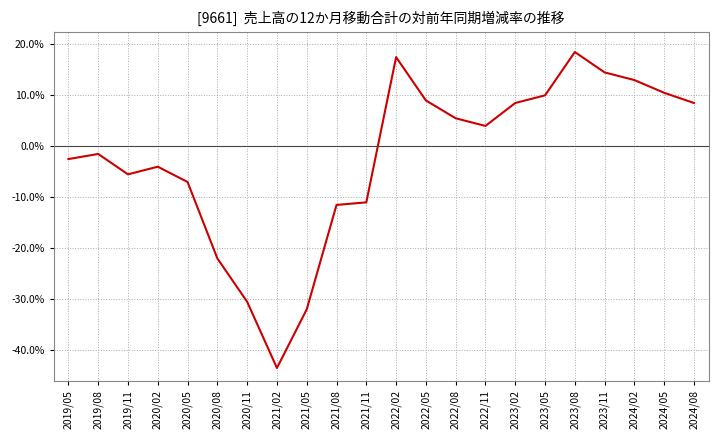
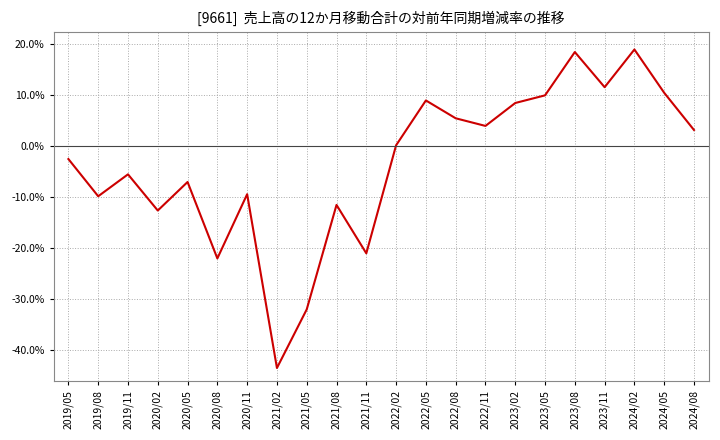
2019/08: -1.5% -> -9.8%
2020/02: -4.0% -> -12.6%
2020/11: -30.5% -> -9.4%
2021/11: -11.0% -> -21.0%
2022/02: 17.5% -> 0.2%
2023/11: 14.5% -> 11.6%
2024/02: 13.0% -> 19.0%
2024/08: 8.5% -> 3.2%
